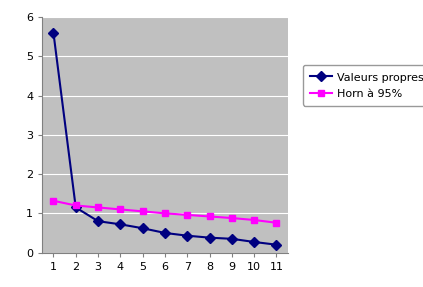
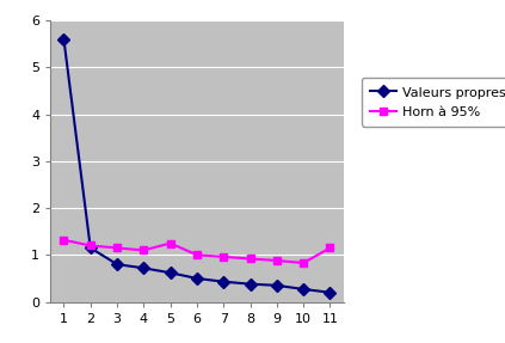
Horn à 95%/5: 1.05 -> 1.25
Horn à 95%/11: 0.76 -> 1.15
